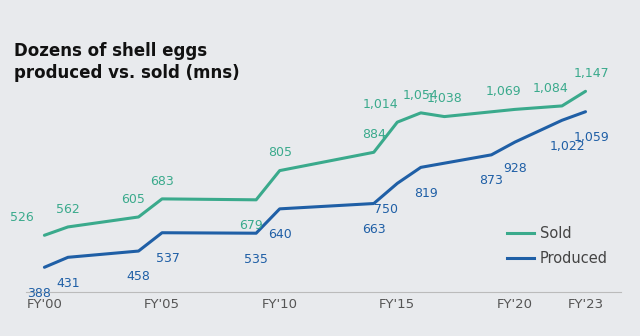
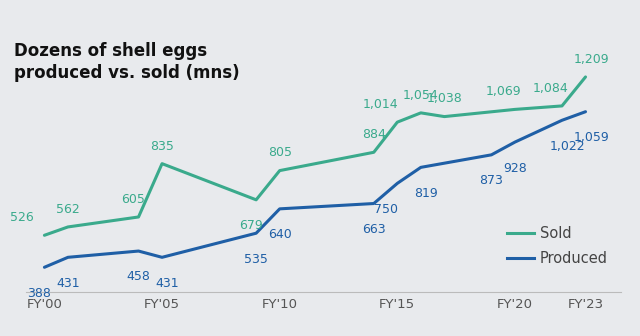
Sold/FY'05: 683 -> 835
Produced/FY'05: 537 -> 431
Sold/FY'23: 1,147 -> 1,209
